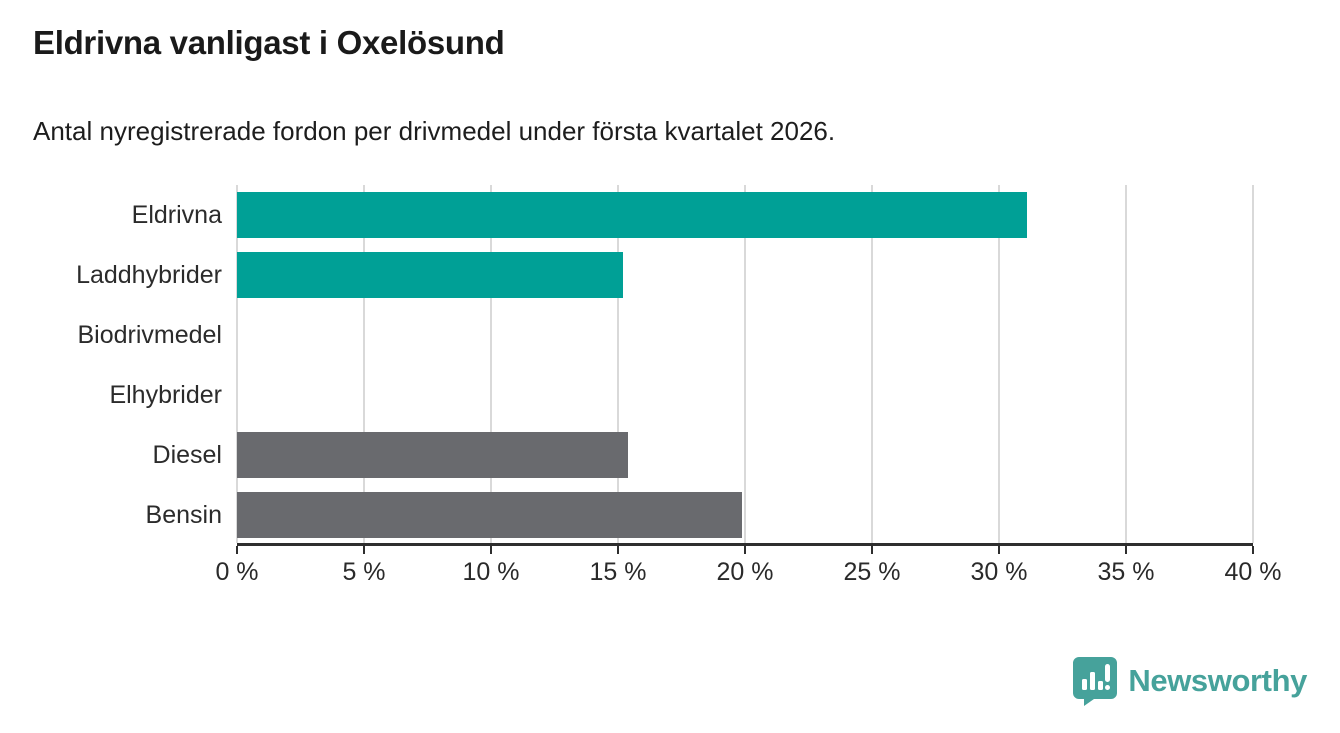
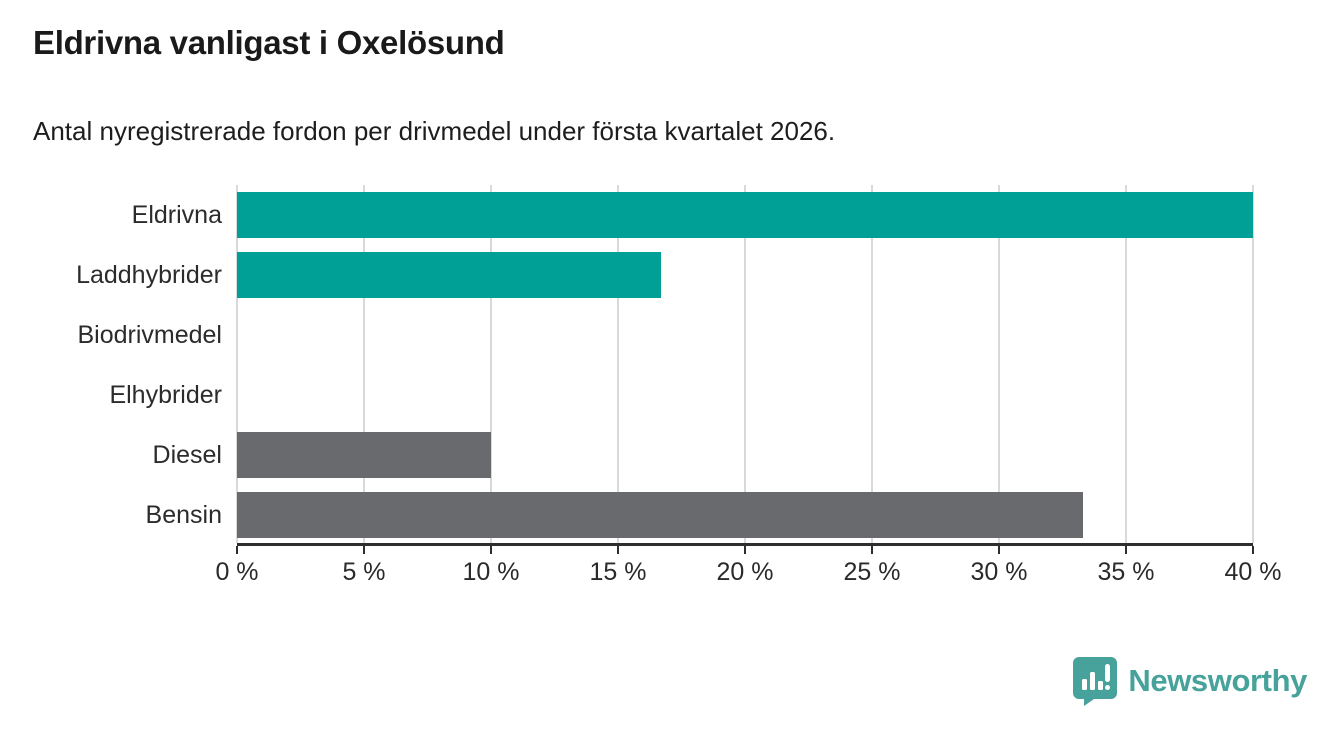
Eldrivna: 31.1% -> 40.0%
Laddhybrider: 15.2% -> 16.7%
Diesel: 15.4% -> 10.0%
Bensin: 19.9% -> 33.3%
